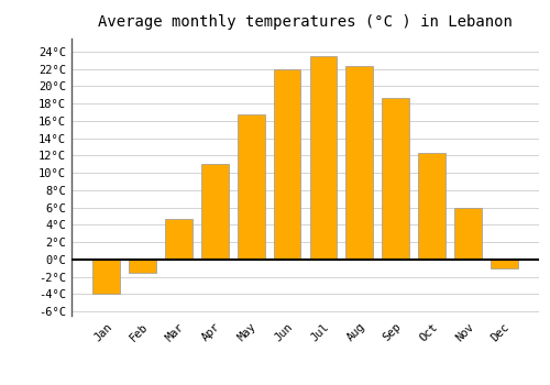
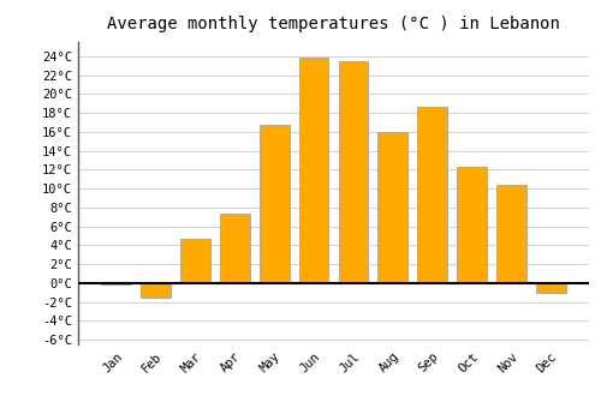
Jan: -4.0°C -> -0.2°C
Apr: 11.0°C -> 7.4°C
Jun: 22.0°C -> 23.8°C
Aug: 22.3°C -> 16.0°C
Nov: 5.9°C -> 10.4°C
